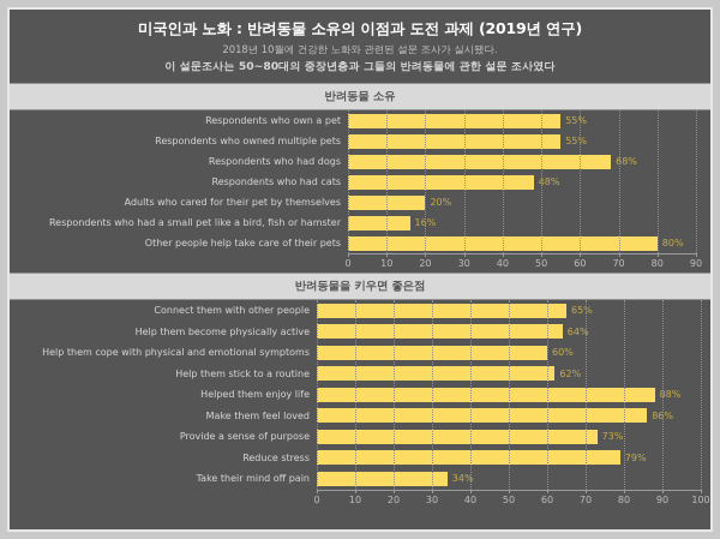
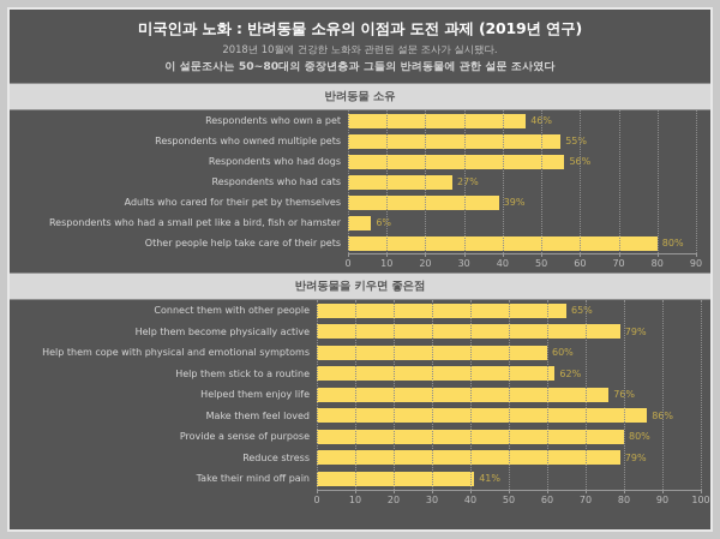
반려동물 소유/Respondents who own a pet: 55% -> 46%
반려동물 소유/Respondents who had dogs: 68% -> 56%
반려동물 소유/Respondents who had cats: 48% -> 27%
반려동물 소유/Adults who cared for their pet by themselves: 20% -> 39%
반려동물 소유/Respondents who had a small pet like a bird, fish or hamster: 16% -> 6%
반려동물을 키우면 좋은점/Help them become physically active: 64% -> 79%
반려동물을 키우면 좋은점/Helped them enjoy life: 88% -> 76%
반려동물을 키우면 좋은점/Provide a sense of purpose: 73% -> 80%
반려동물을 키우면 좋은점/Take their mind off pain: 34% -> 41%
